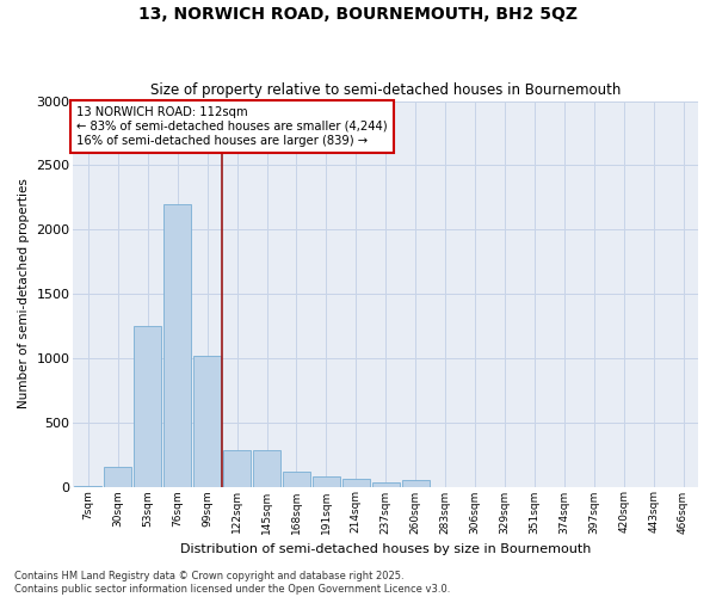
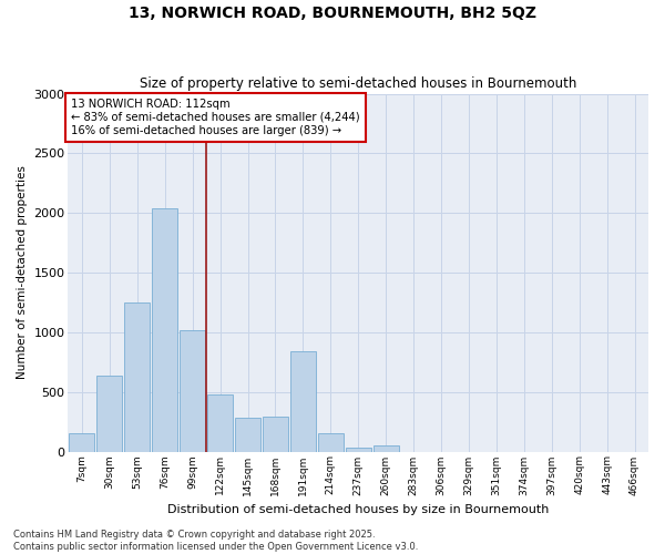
7sqm: 0 -> 150
30sqm: 150 -> 640
76sqm: 2200 -> 2040
122sqm: 280 -> 480
168sqm: 120 -> 290
191sqm: 80 -> 840
214sqm: 60 -> 150
